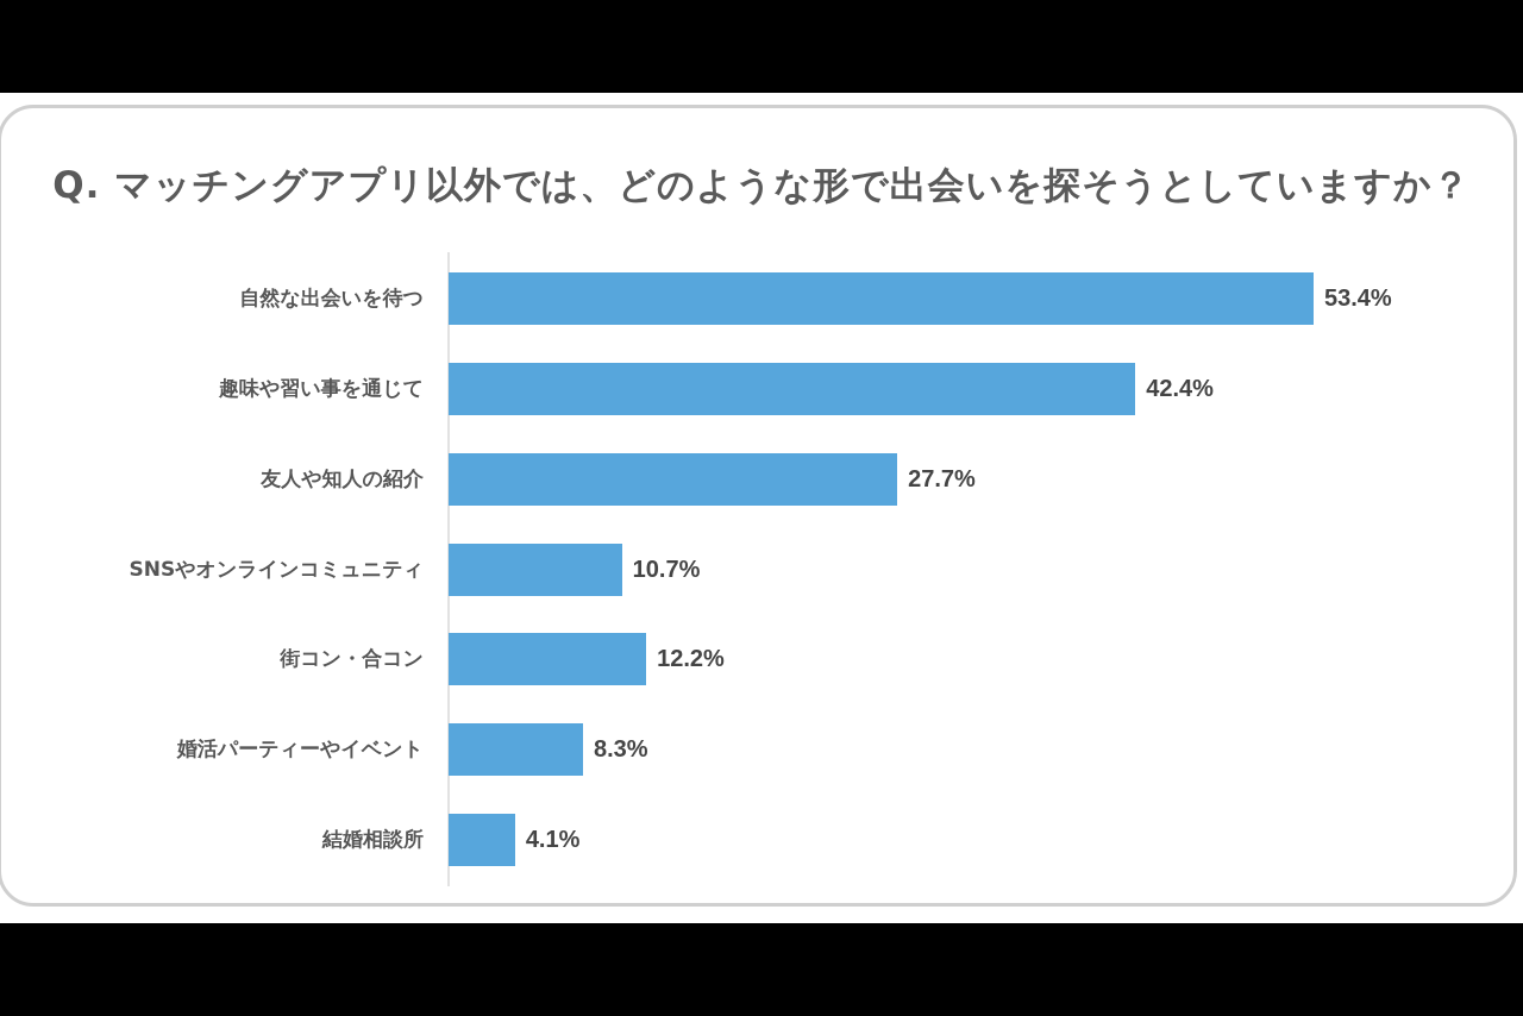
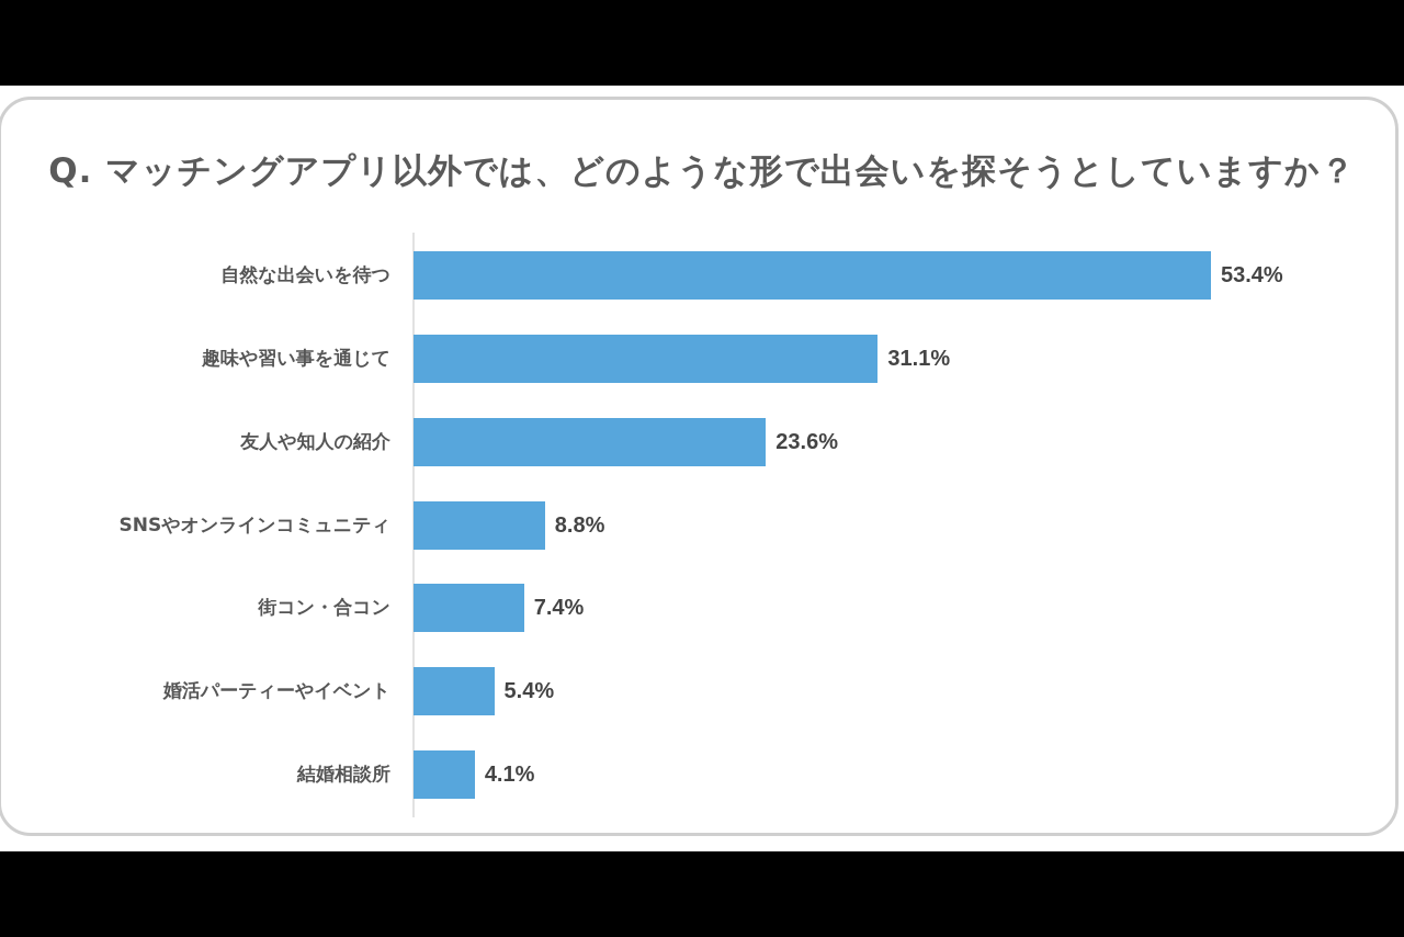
趣味や習い事を通じて: 42.4% -> 31.1%
友人や知人の紹介: 27.7% -> 23.6%
SNSやオンラインコミュニティ: 10.7% -> 8.8%
街コン・合コン: 12.2% -> 7.4%
婚活パーティーやイベント: 8.3% -> 5.4%
